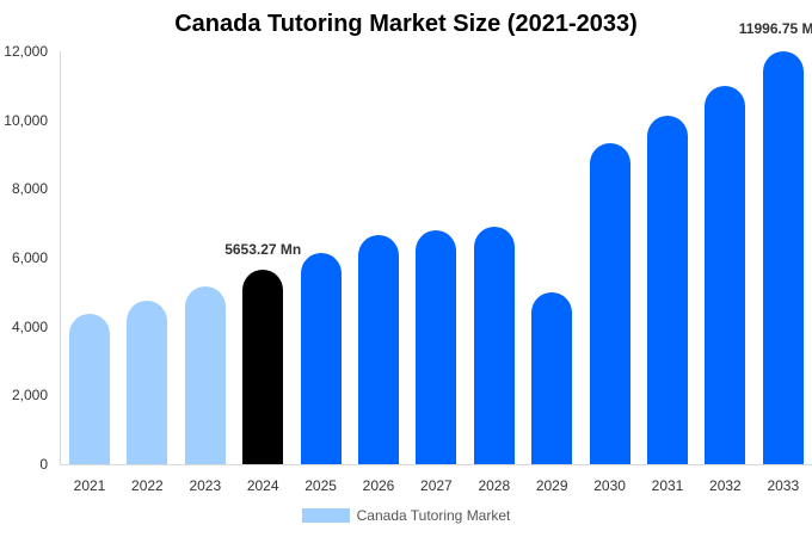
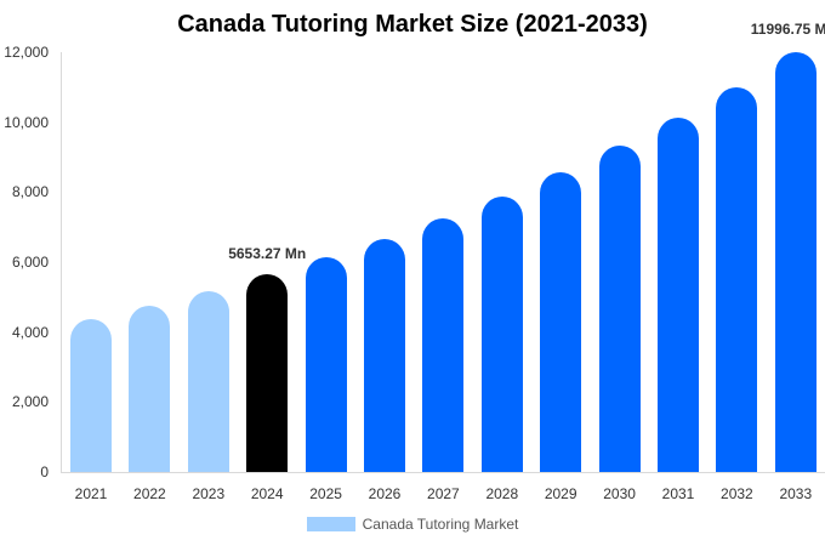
2027: 6800 -> 7200
2028: 6900 -> 7900
2029: 5000 -> 8600
